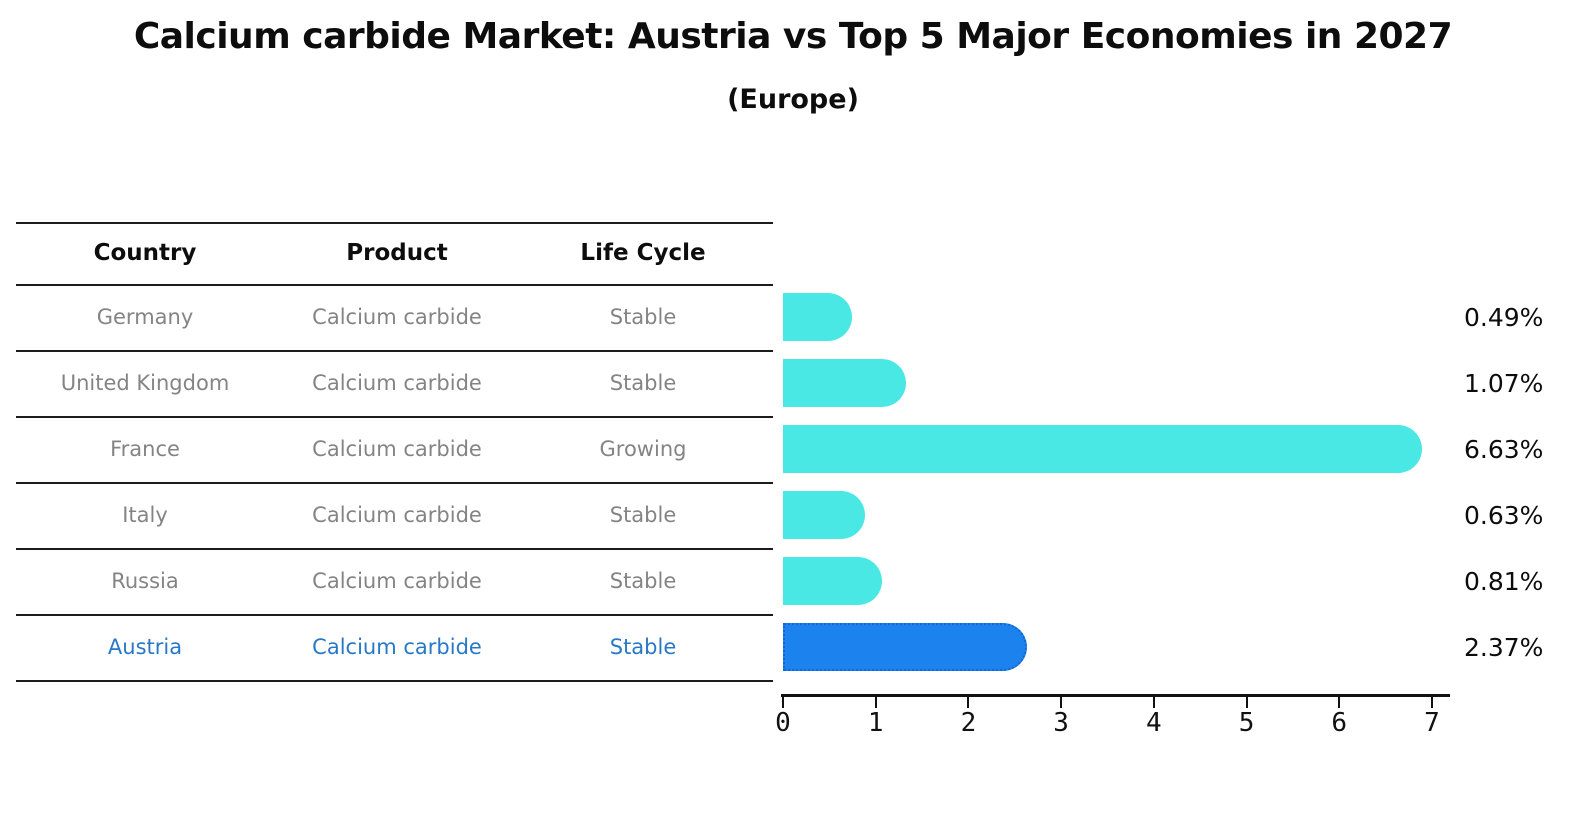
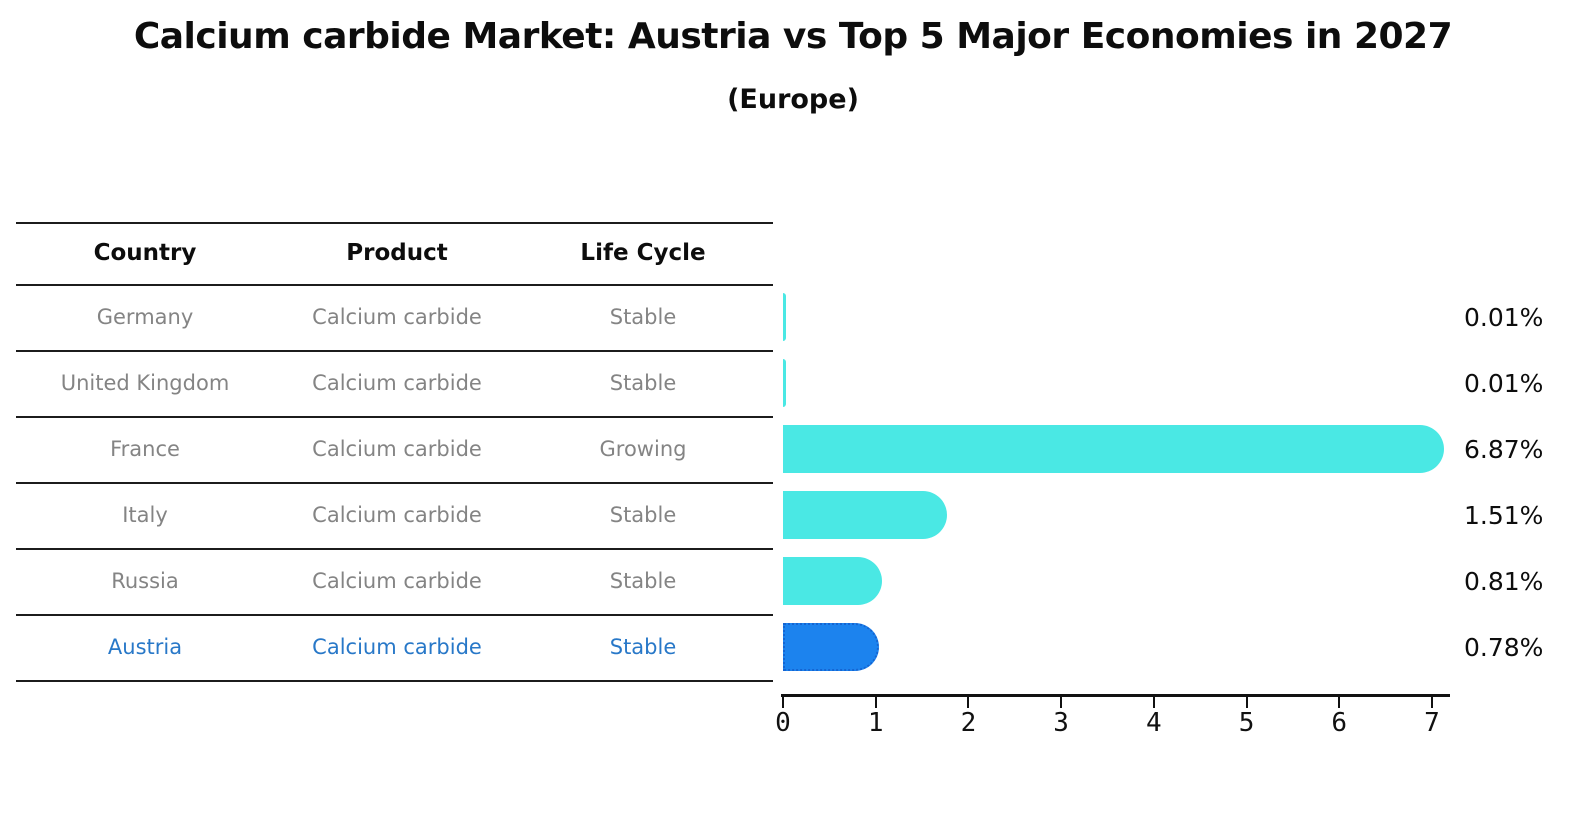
Germany: 0.49% -> 0.01%
United Kingdom: 1.07% -> 0.01%
France: 6.63% -> 6.87%
Italy: 0.63% -> 1.51%
Austria: 2.37% -> 0.78%
